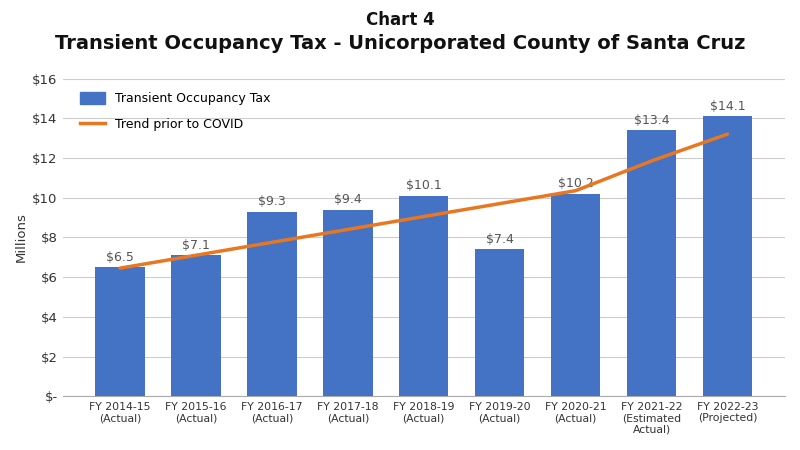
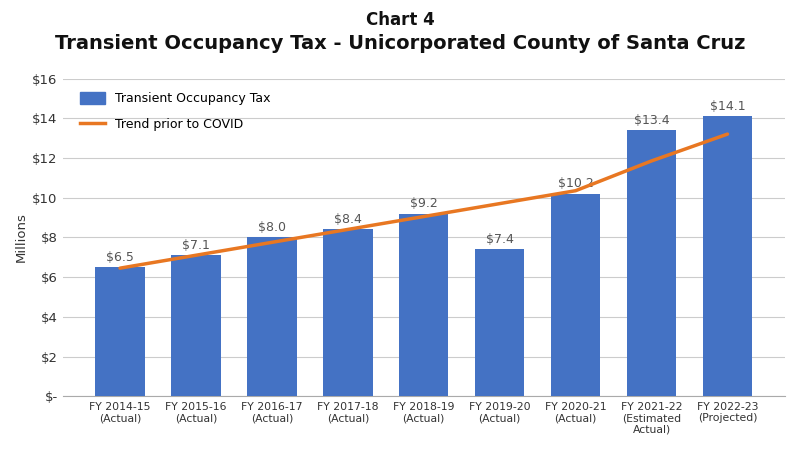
Transient Occupancy Tax/FY 2016-17 (Actual): $9.3 -> $8.0
Transient Occupancy Tax/FY 2017-18 (Actual): $9.4 -> $8.4
Transient Occupancy Tax/FY 2018-19 (Actual): $10.1 -> $9.2
